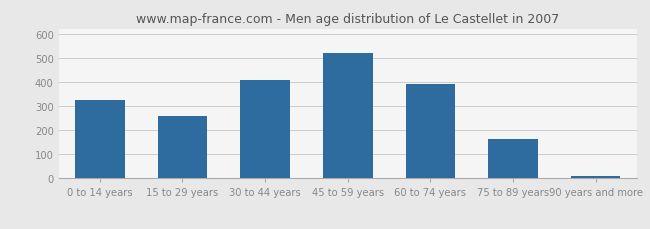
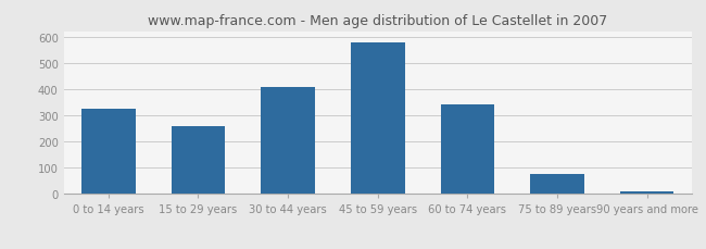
45 to 59 years: 518 -> 580
60 to 74 years: 390 -> 340
75 to 89 years: 165 -> 75
